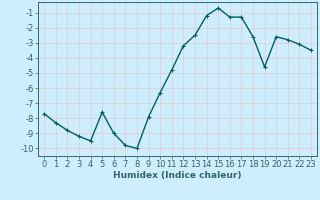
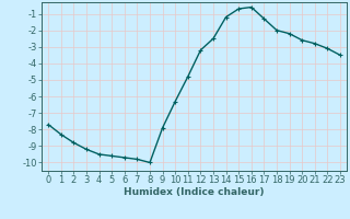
5: -7.6 -> -9.6
6: -9.0 -> -9.7
16: -1.3 -> -0.6
18: -2.6 -> -2.0
19: -4.6 -> -2.2
